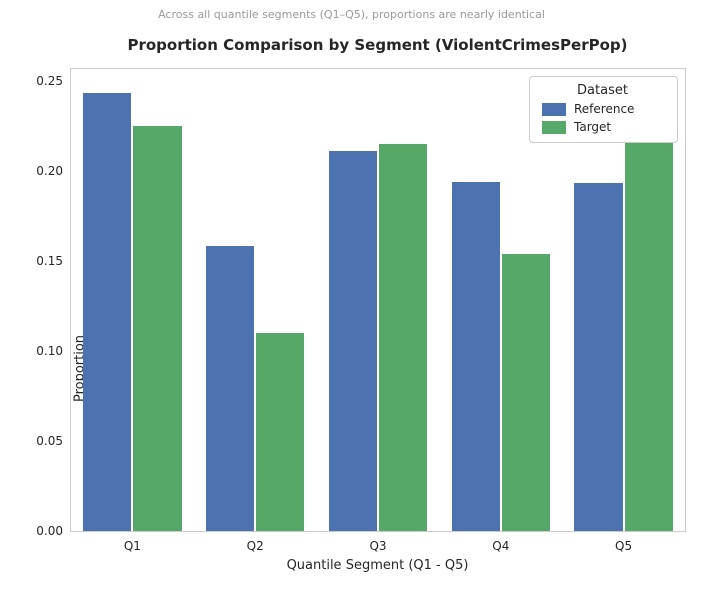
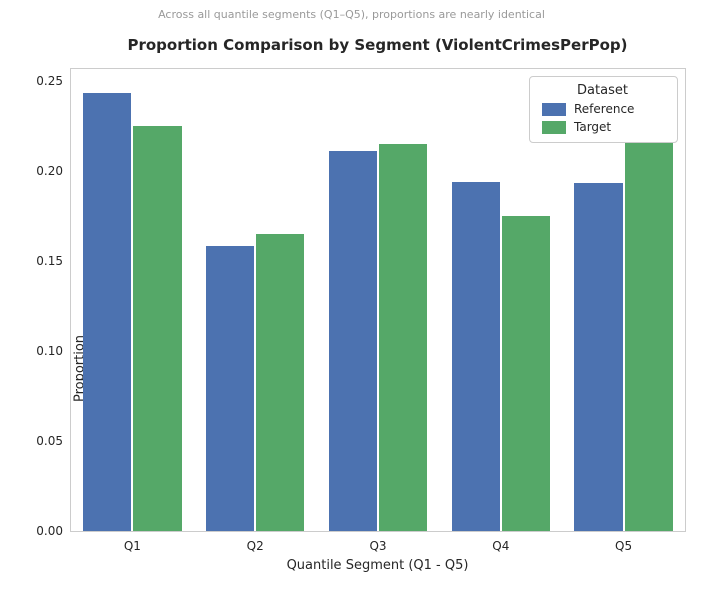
Target/Q2: 0.110 -> 0.165
Target/Q4: 0.154 -> 0.175
